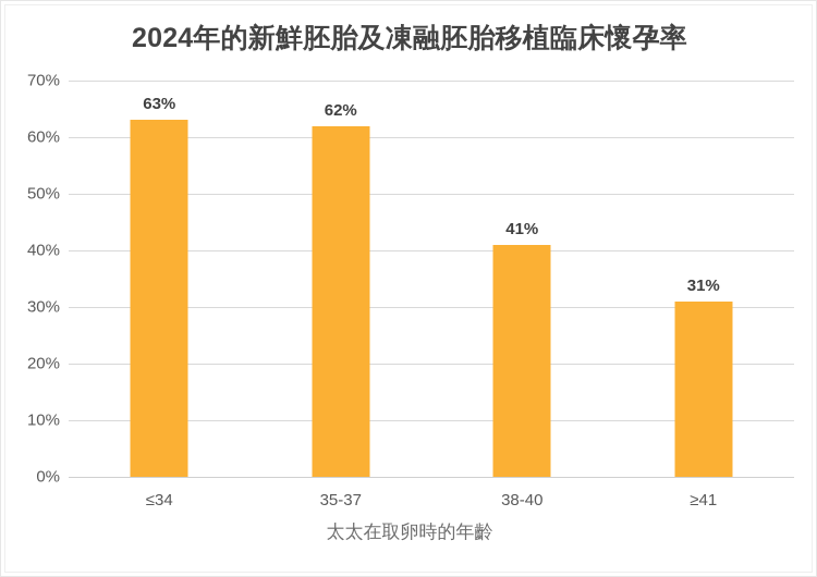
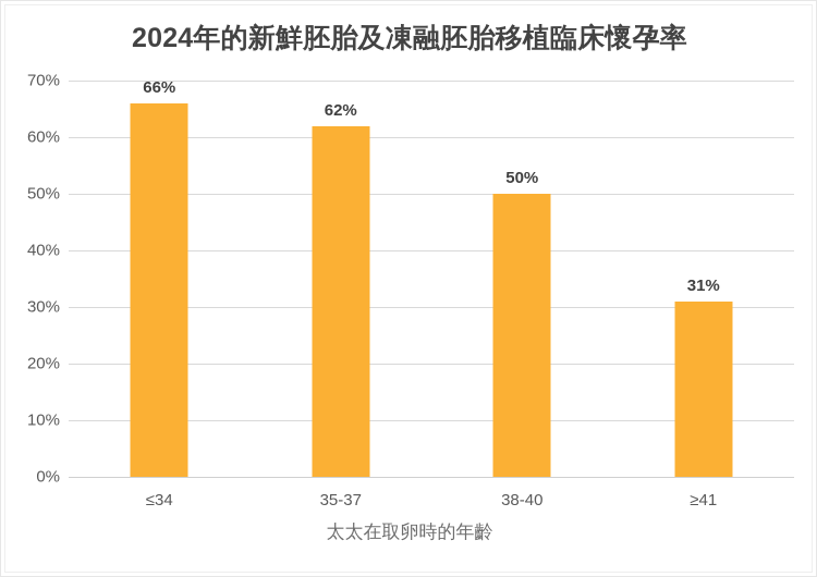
≤34: 63% -> 66%
38-40: 41% -> 50%
